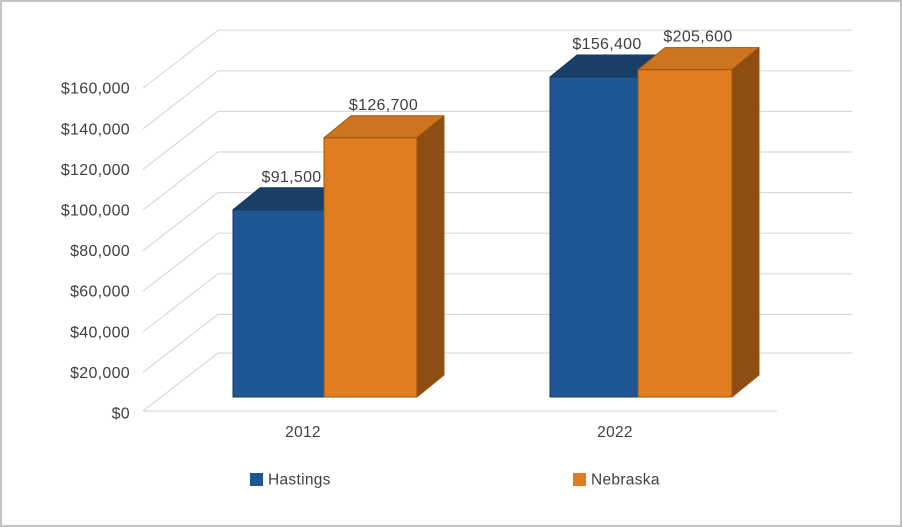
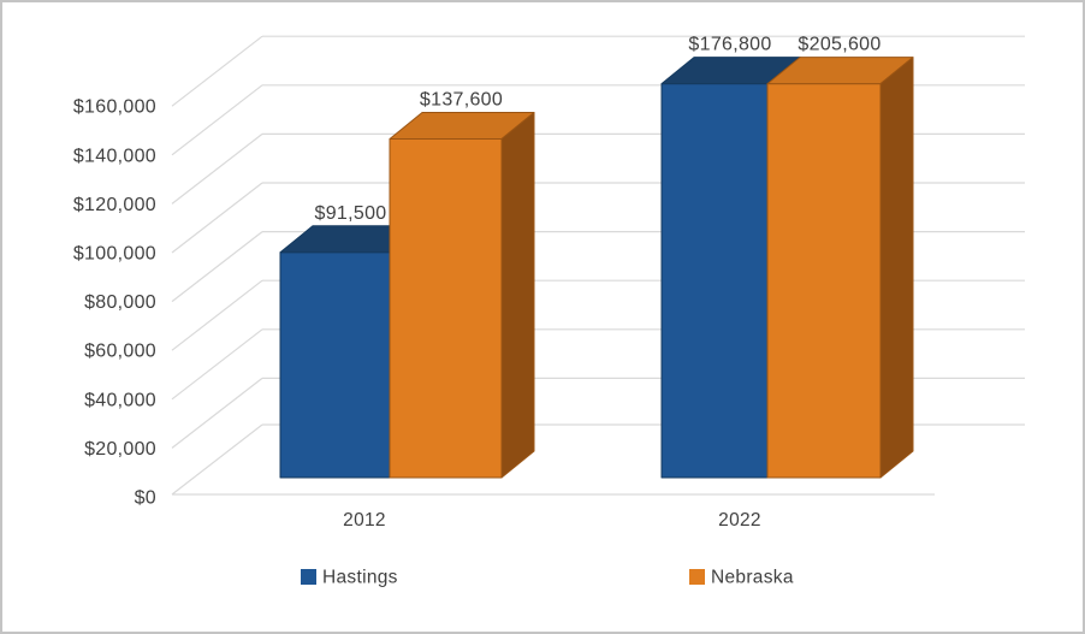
Nebraska/2012: $126,700 -> $137,600
Hastings/2022: $156,400 -> $176,800
